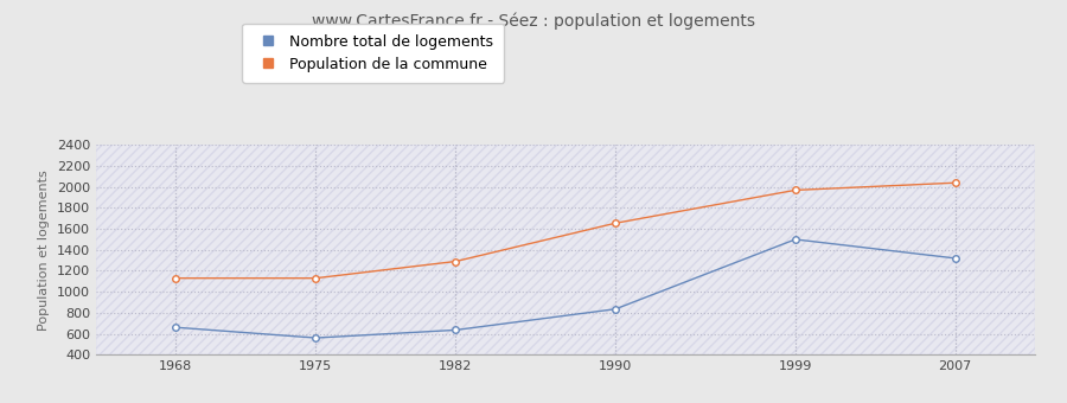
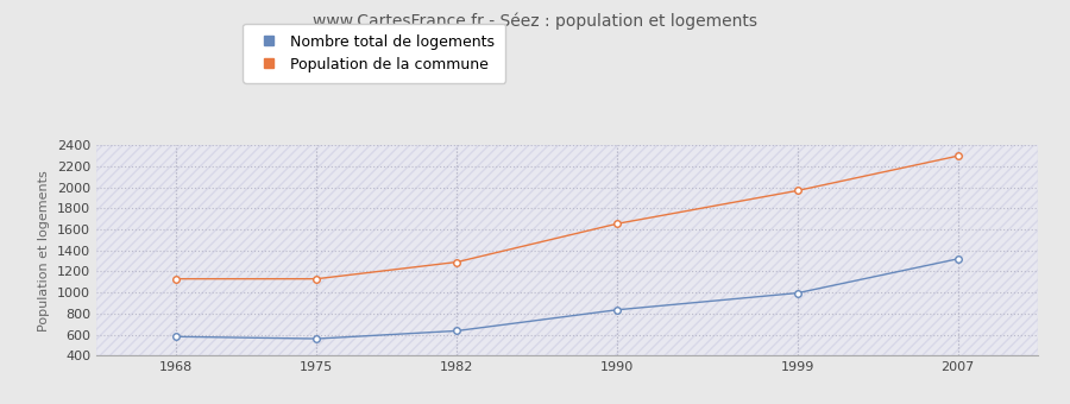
Nombre total de logements/1968: 660 -> 580
Nombre total de logements/1999: 1500 -> 1000
Population de la commune/2007: 2040 -> 2300
